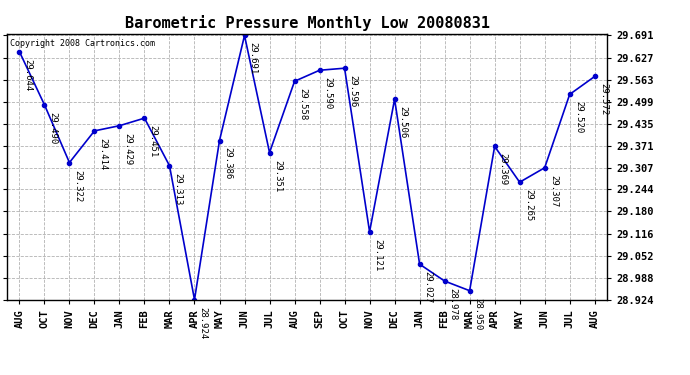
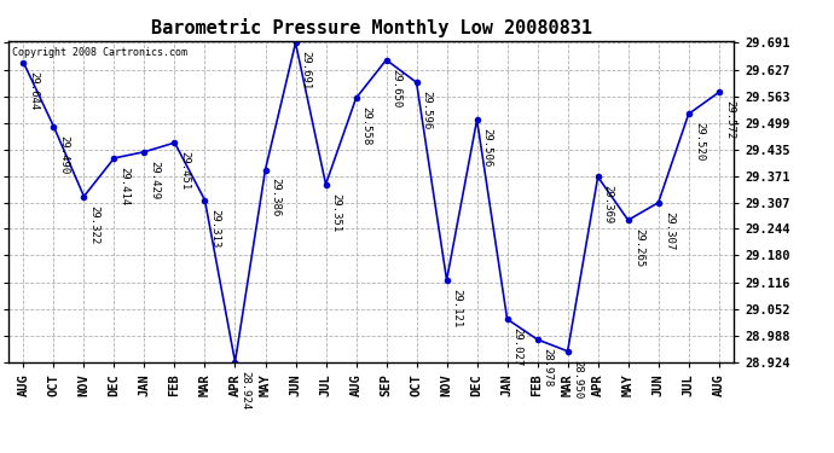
SEP: 29.590 -> 29.650
